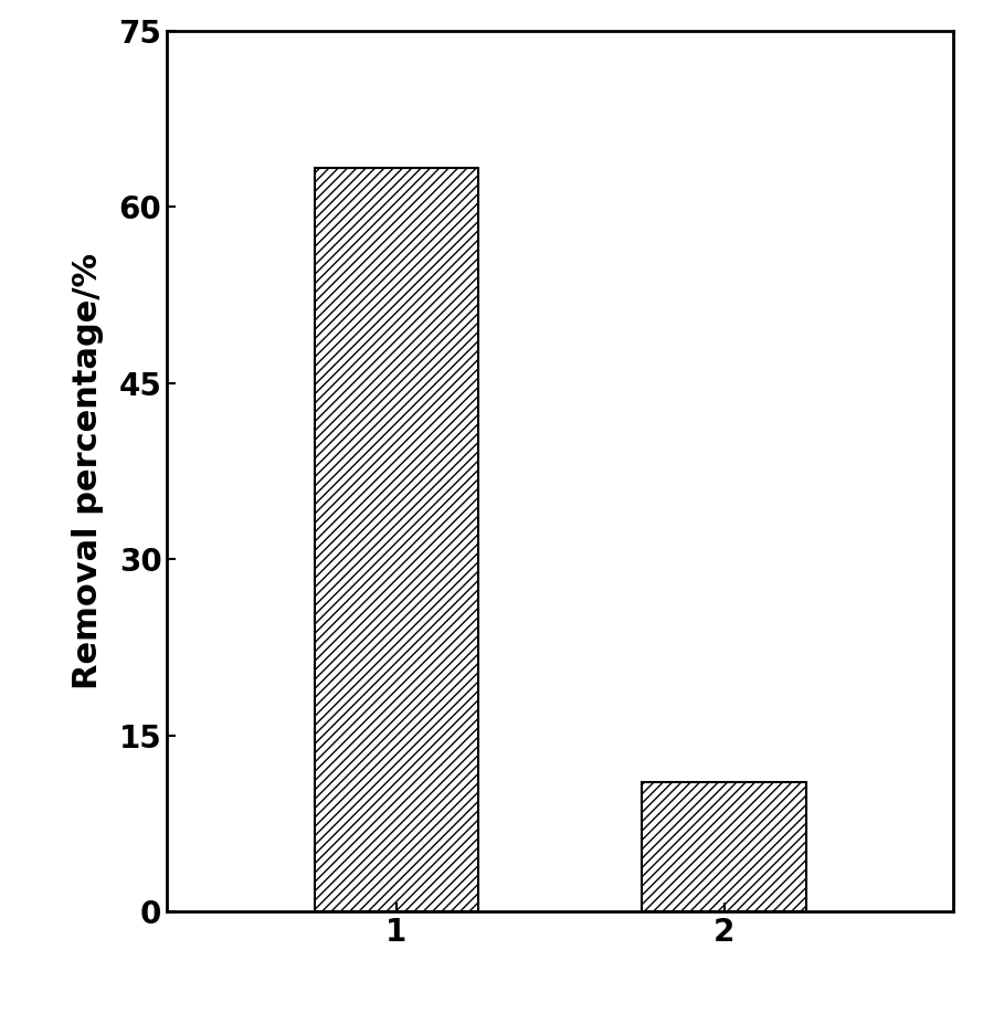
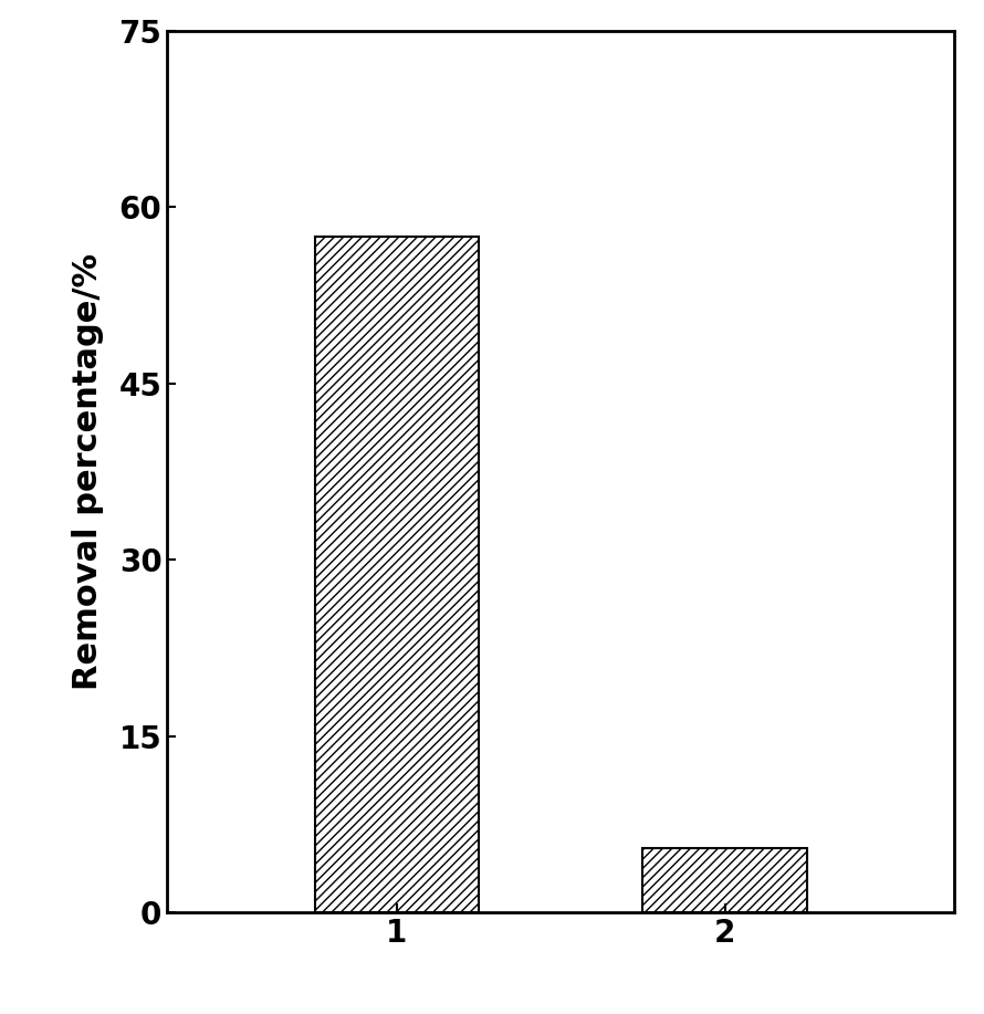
1: 63.3 -> 57.5
2: 11.0 -> 5.5
